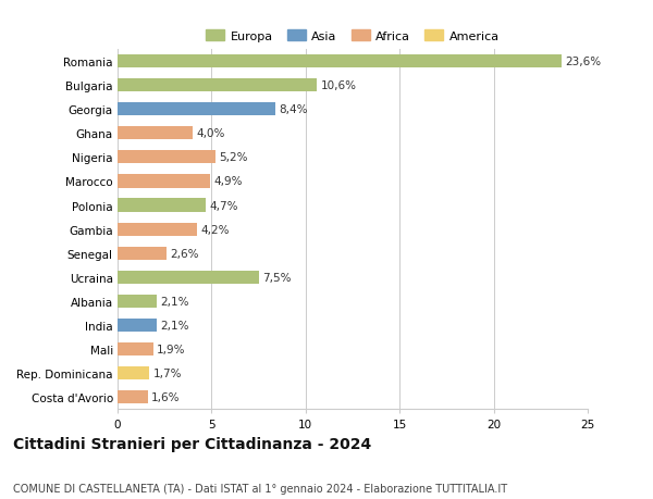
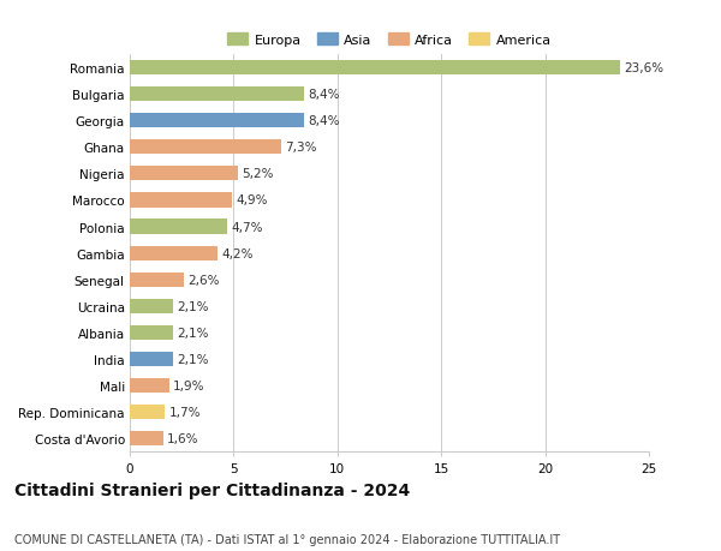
Bulgaria: 10,6% -> 8,4%
Ghana: 4,0% -> 7,3%
Ucraina: 7,5% -> 2,1%
